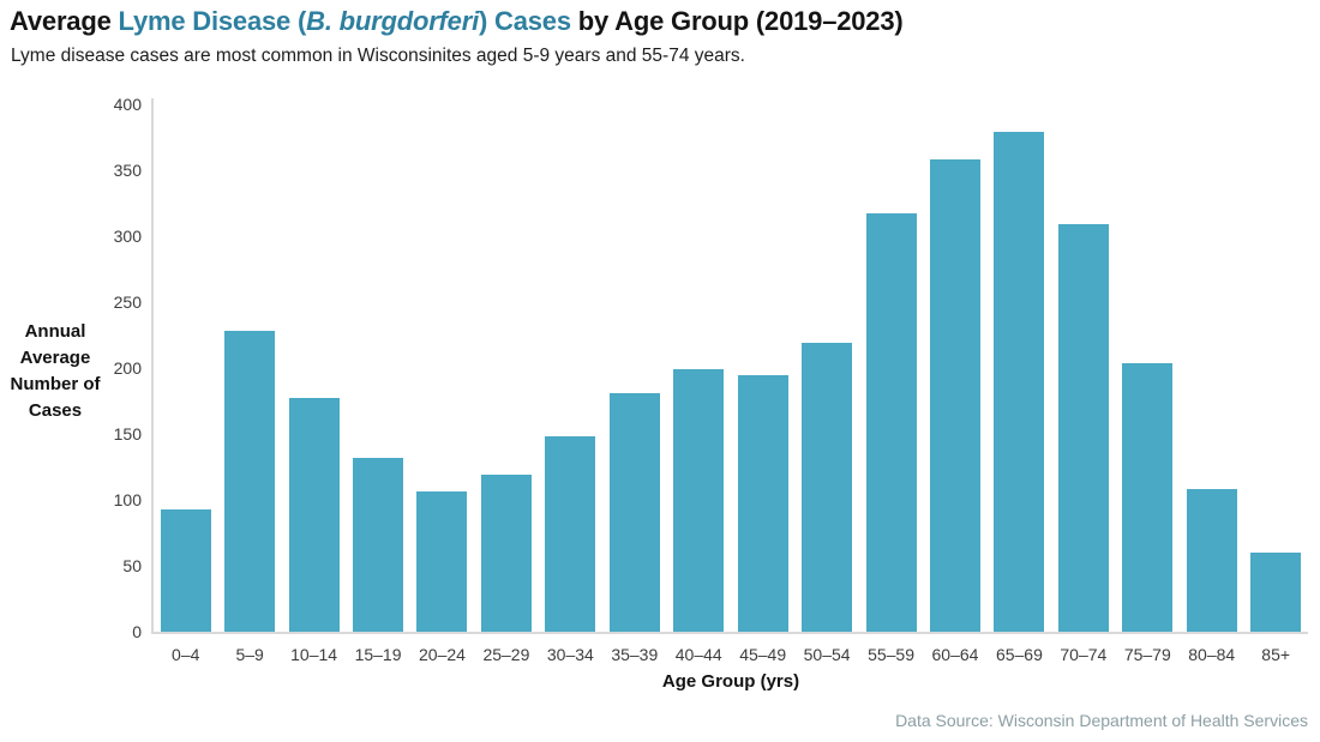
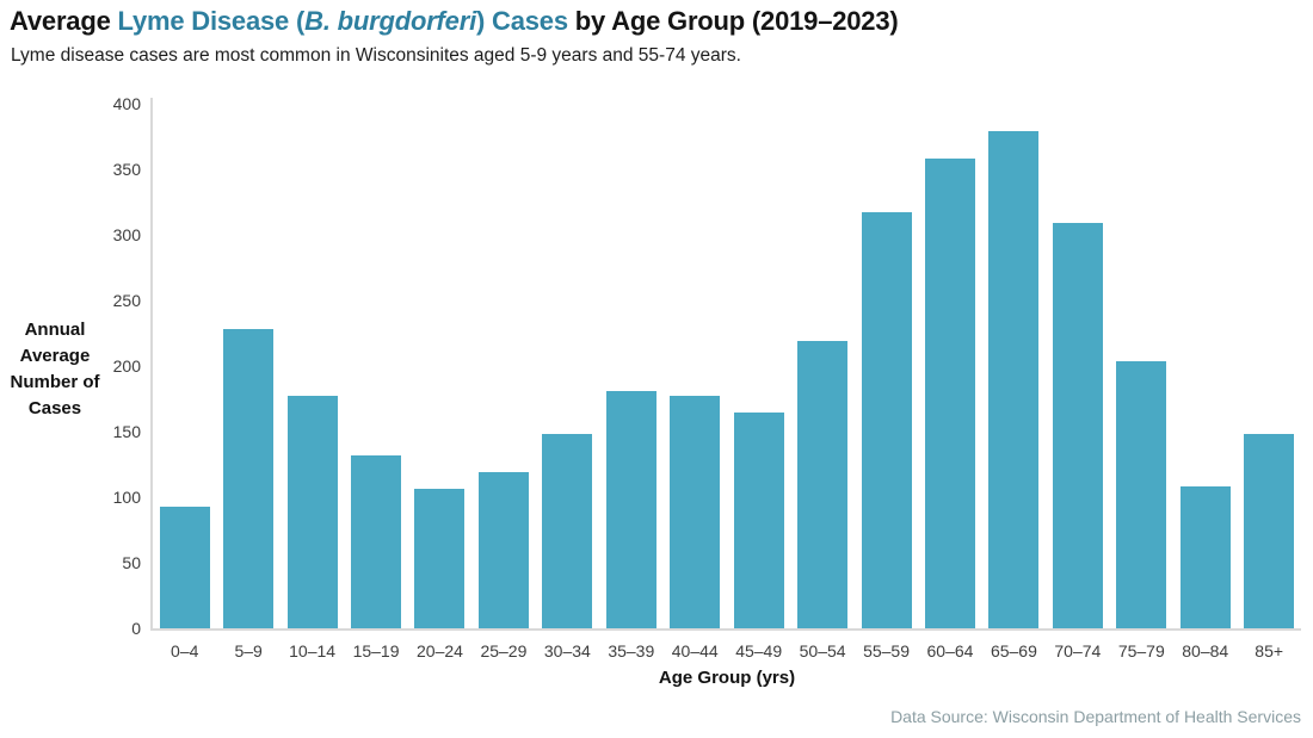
40–44: 199 -> 177
45–49: 195 -> 165
85+: 60 -> 148
